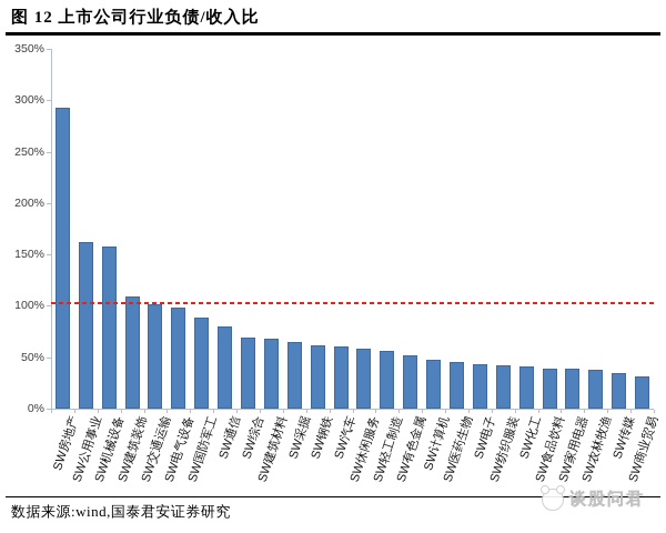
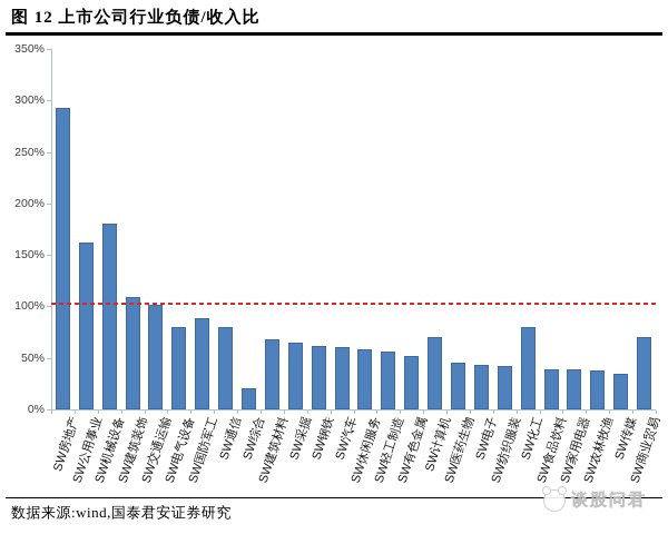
SW机械设备: 160% -> 180%
SW电气设备: 100% -> 80%
SW综合: 70% -> 20%
SW计算机: 50% -> 70%
SW化工: 40% -> 80%
SW商业贸易: 30% -> 70%
